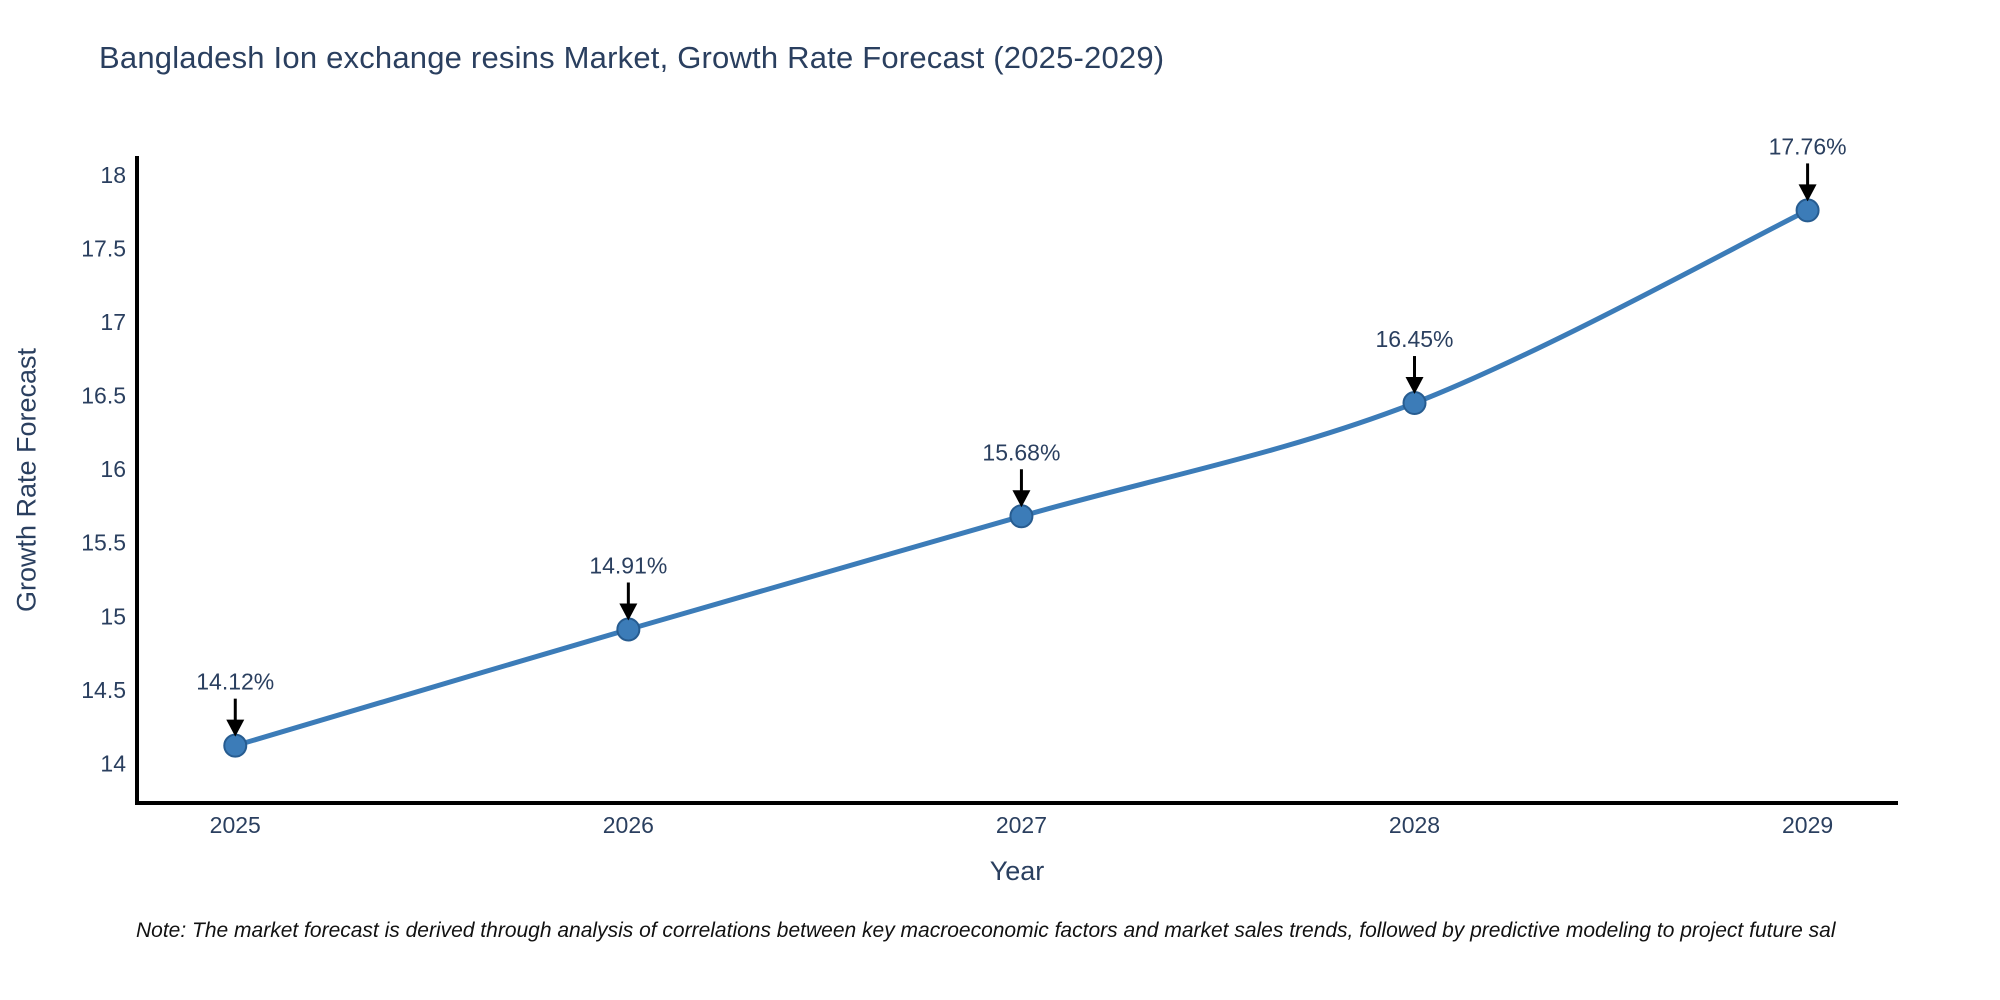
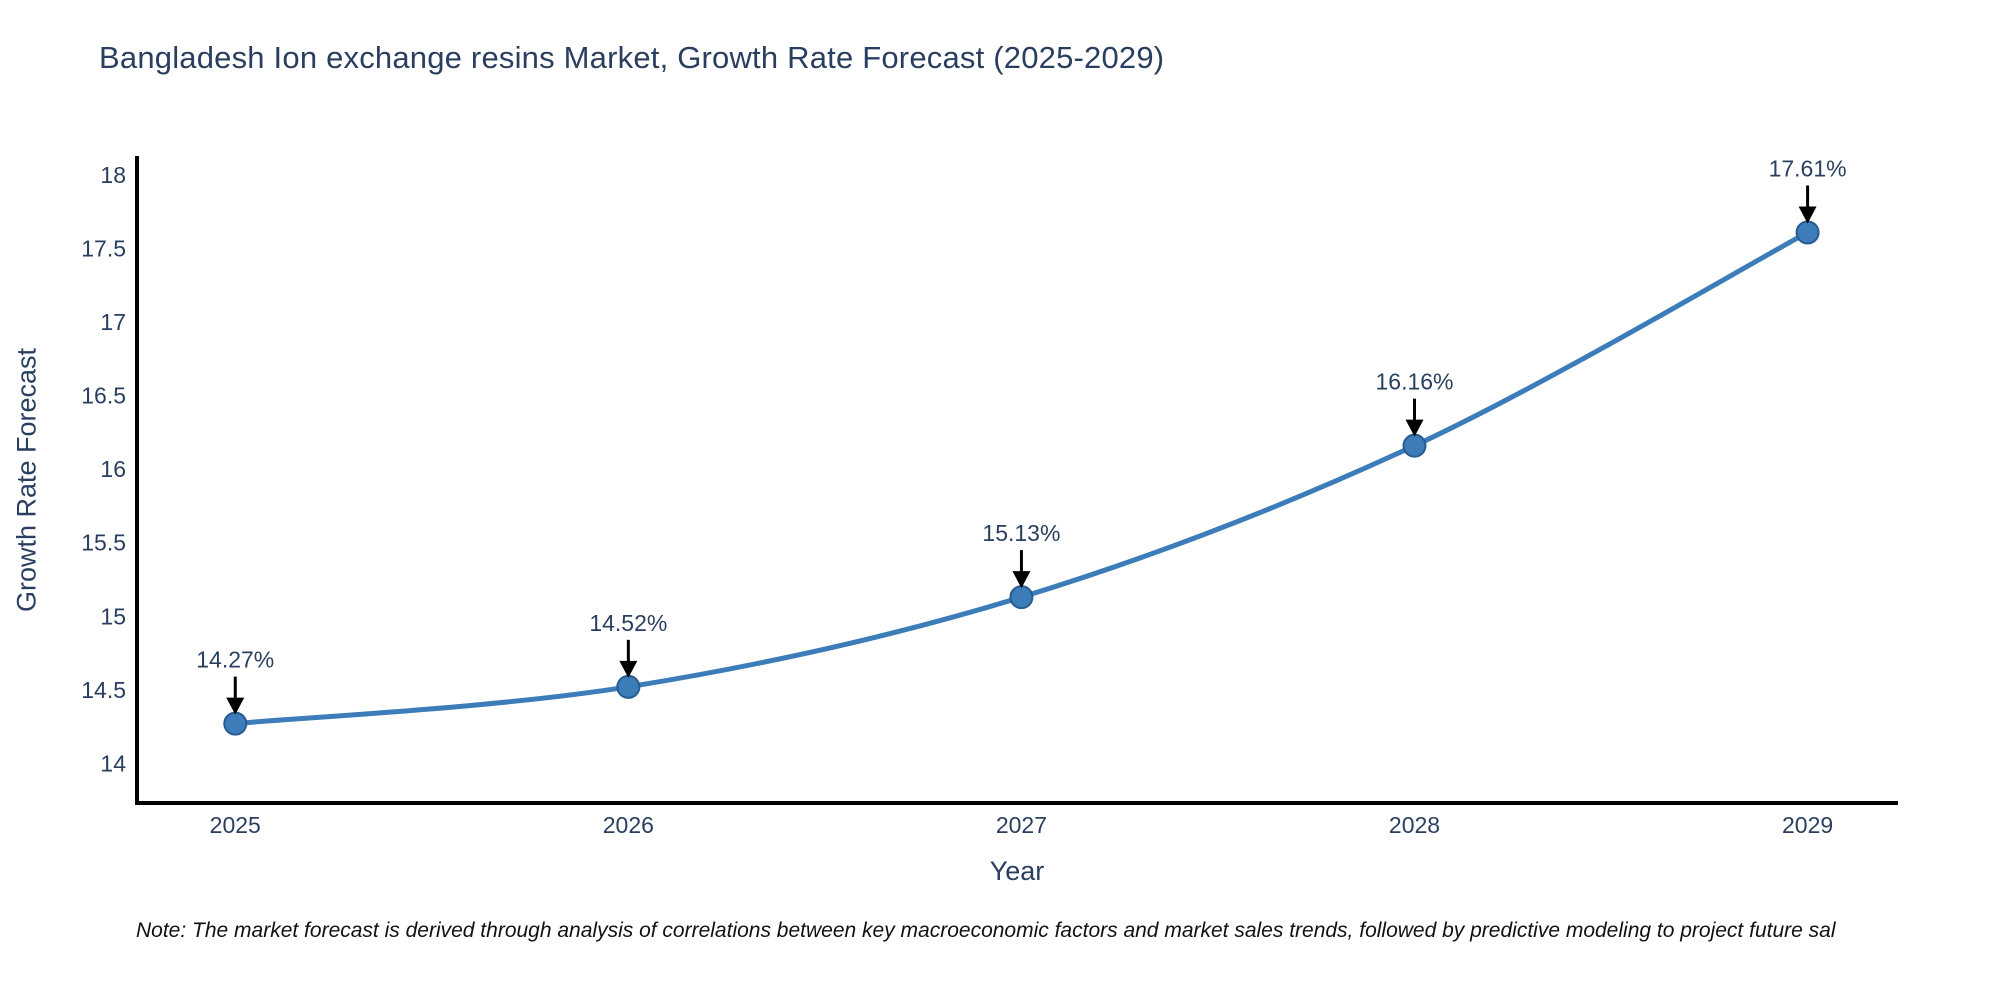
2025: 14.12% -> 14.27%
2026: 14.91% -> 14.52%
2027: 15.68% -> 15.13%
2028: 16.45% -> 16.16%
2029: 17.76% -> 17.61%
